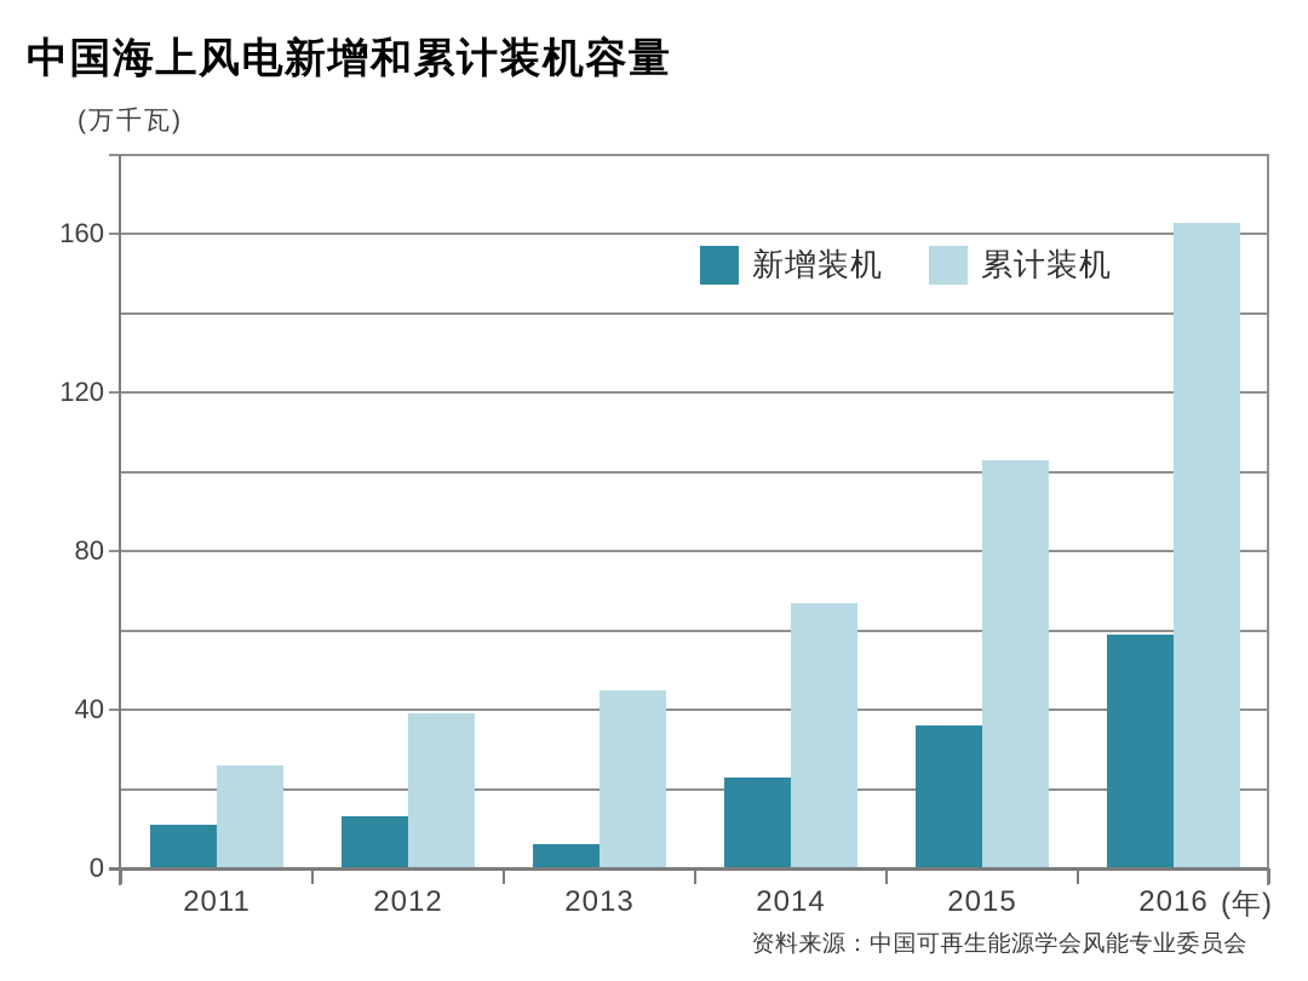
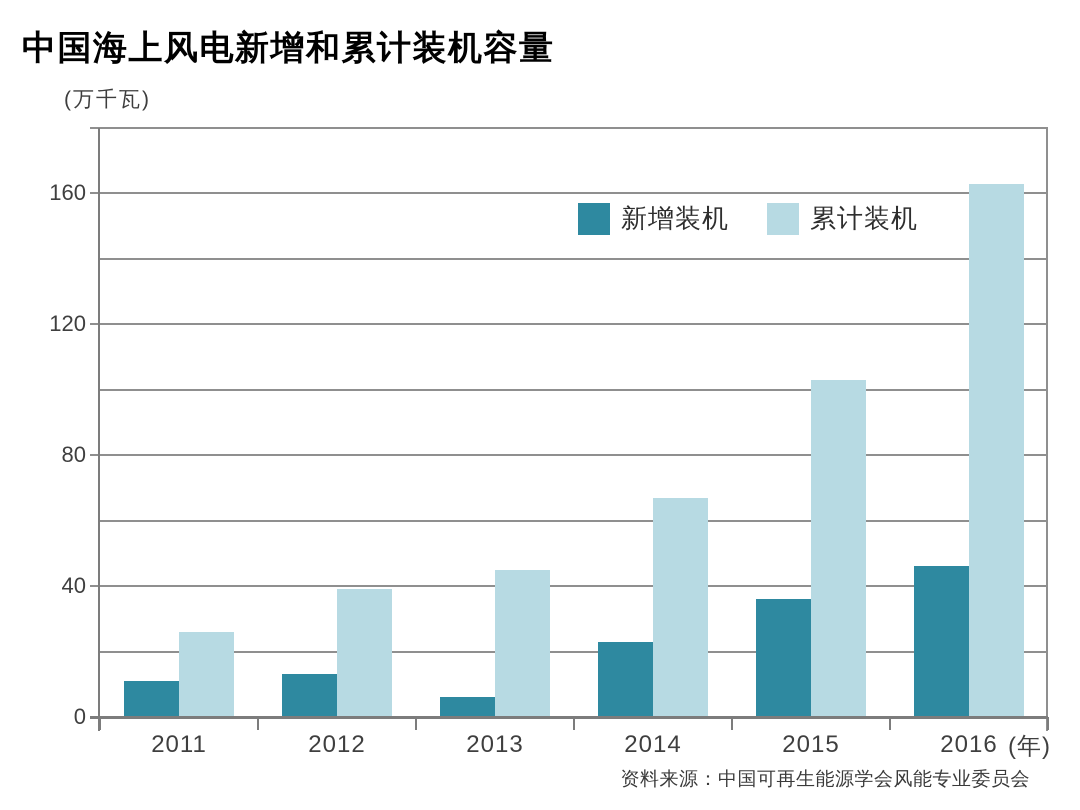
新增装机/2016: 59 -> 46
